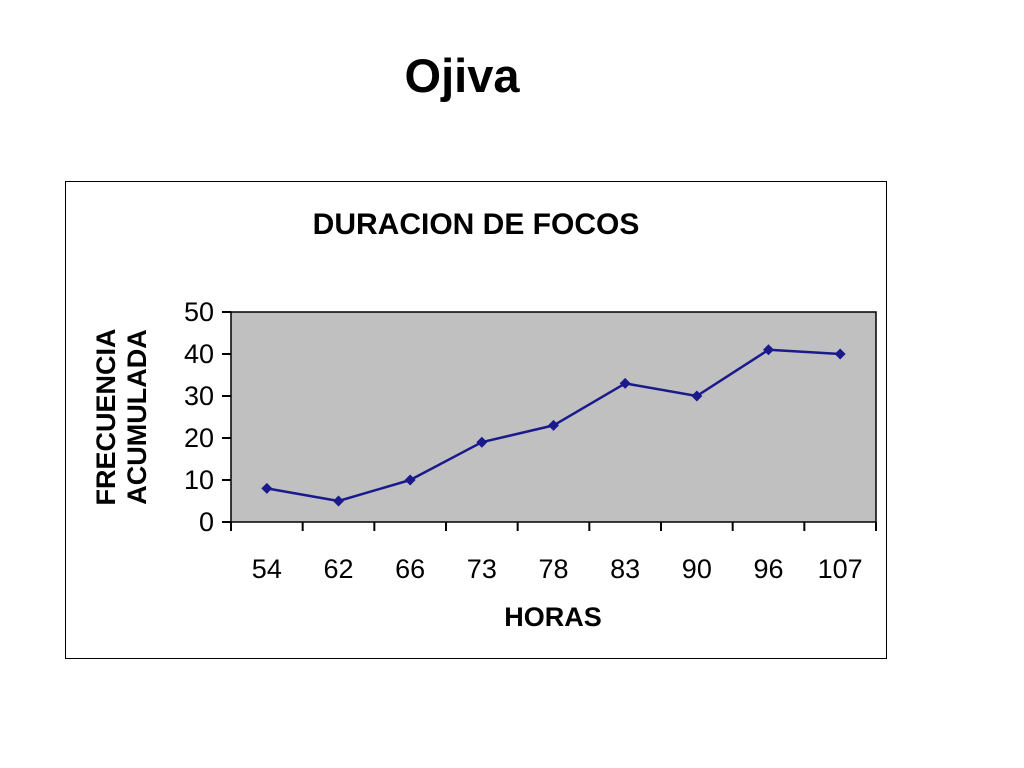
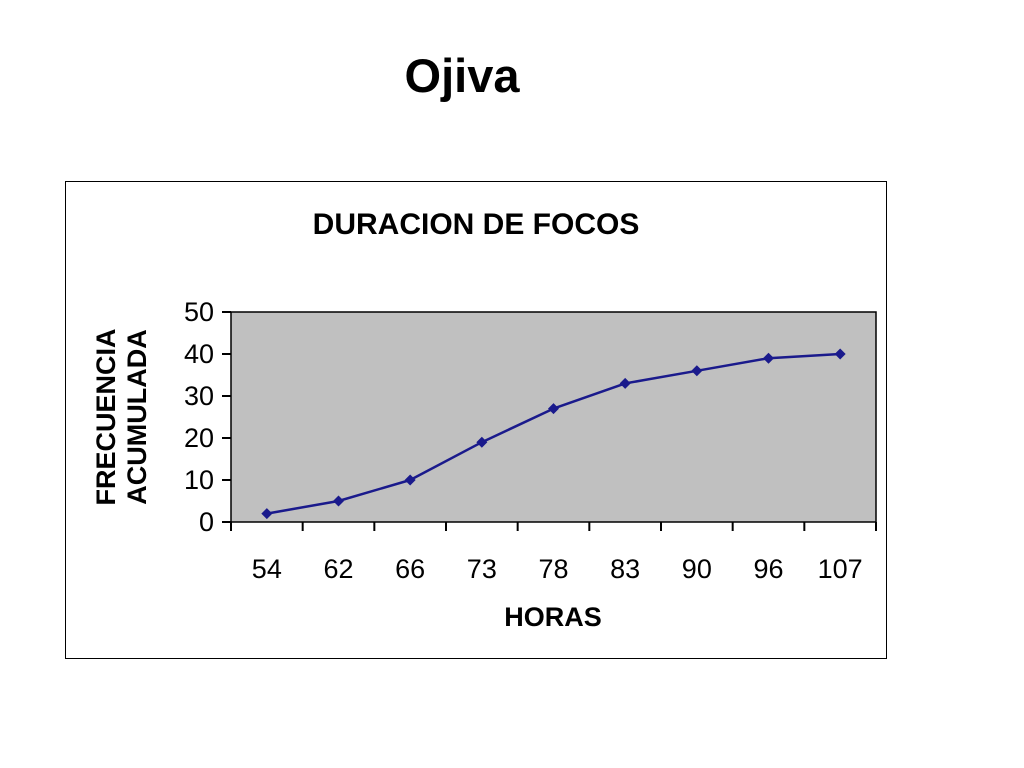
54: 8 -> 2
78: 23 -> 27
90: 30 -> 36
96: 41 -> 39
